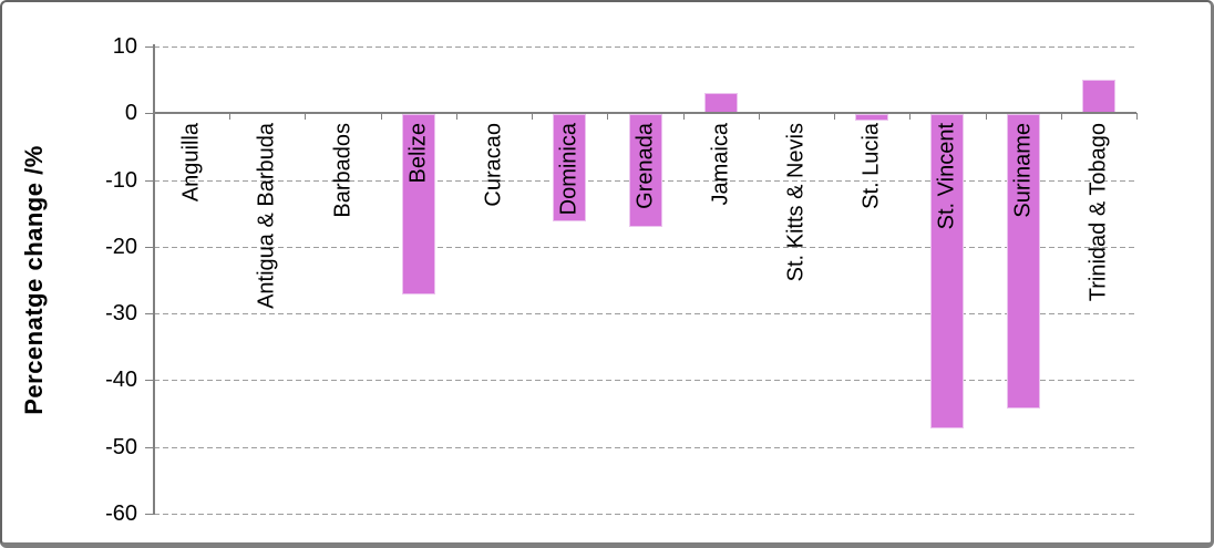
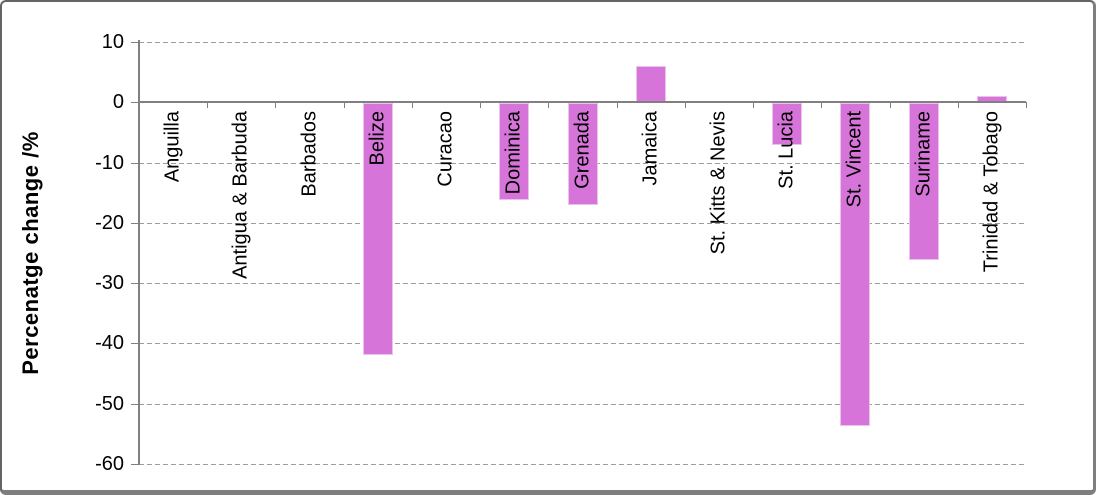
Belize: -27 -> -42
Jamaica: 3 -> 6
St. Lucia: -1 -> -7
St. Vincent: -47 -> -54
Suriname: -44 -> -26
Trinidad & Tobago: 5 -> 1
